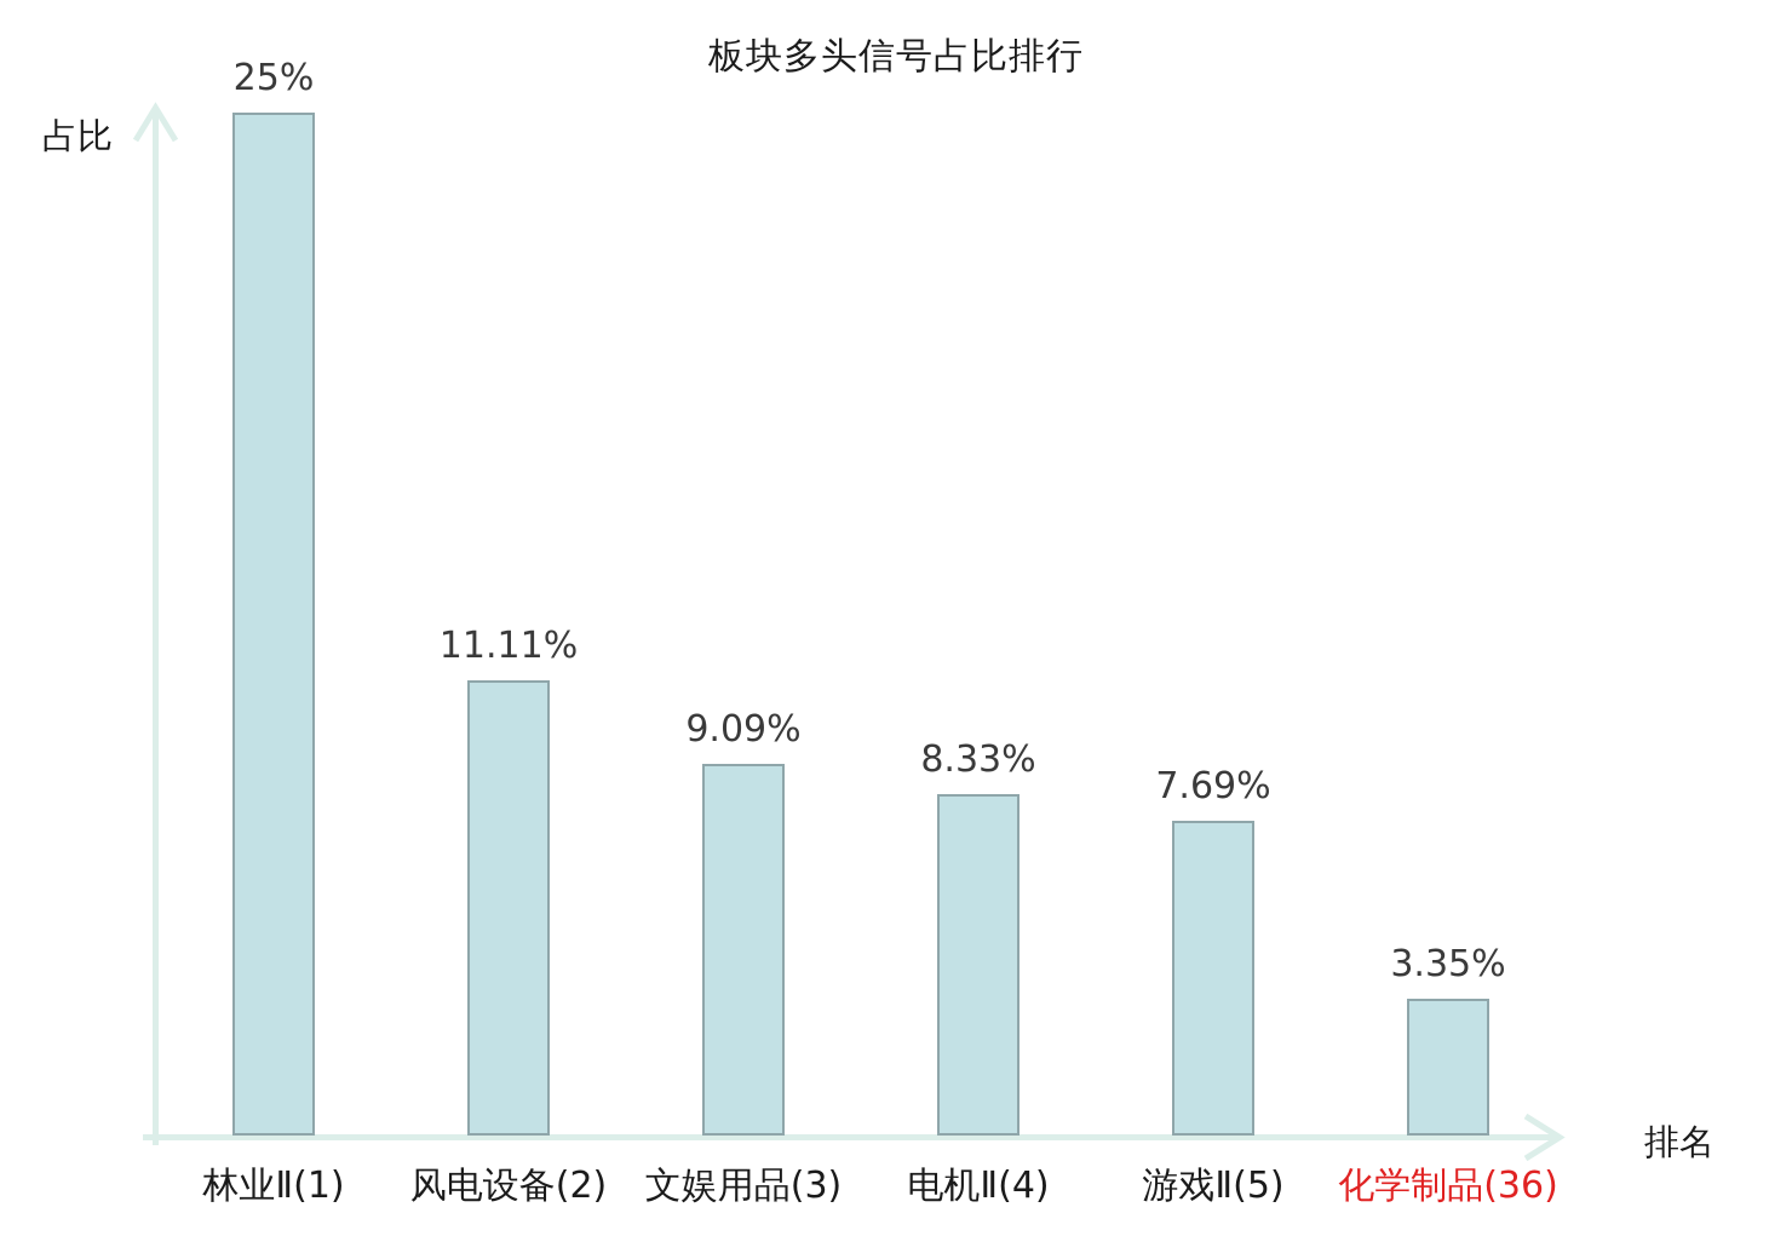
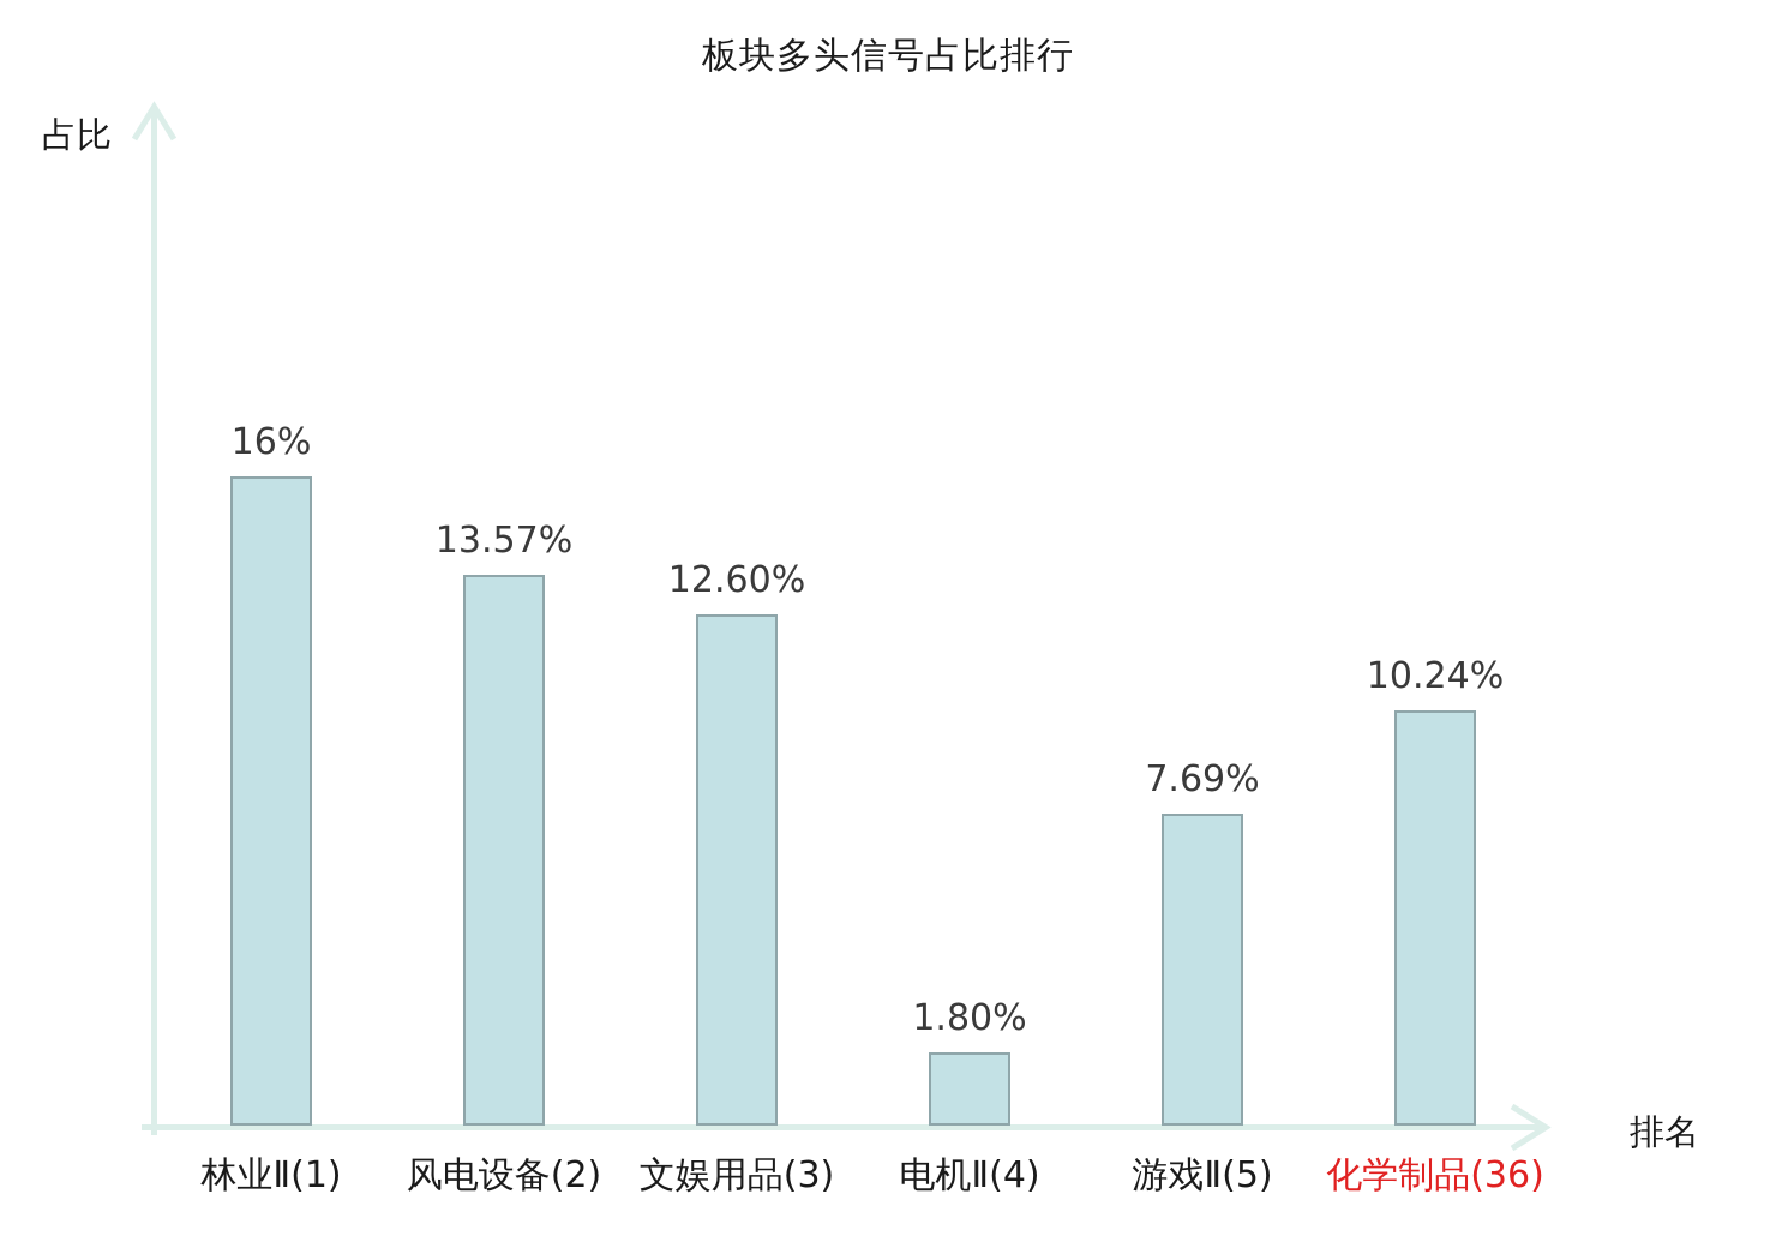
林业Ⅱ(1): 25% -> 16%
风电设备(2): 11.11% -> 13.57%
文娱用品(3): 9.09% -> 12.60%
电机Ⅱ(4): 8.33% -> 1.80%
化学制品(36): 3.35% -> 10.24%
